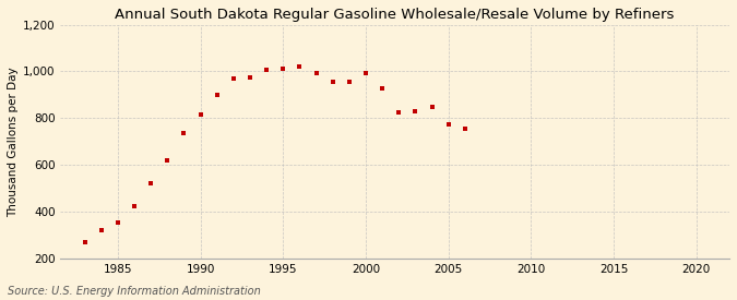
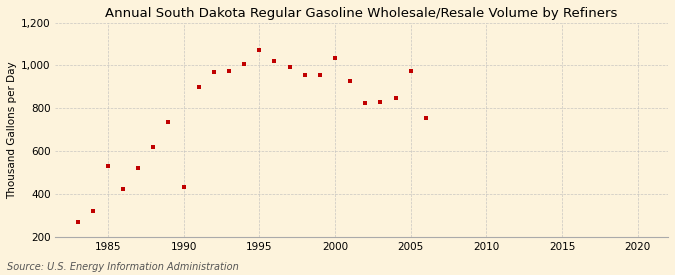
1985: 355 -> 530
1990: 815 -> 435
1995: 1,010 -> 1,070
2000: 995 -> 1,035
2005: 775 -> 975
